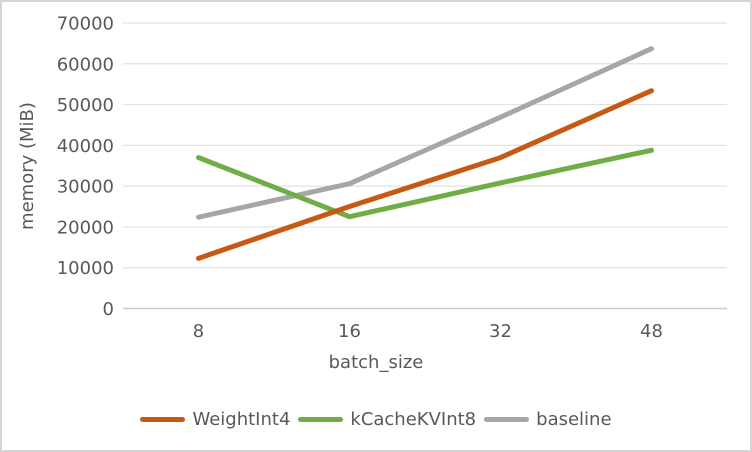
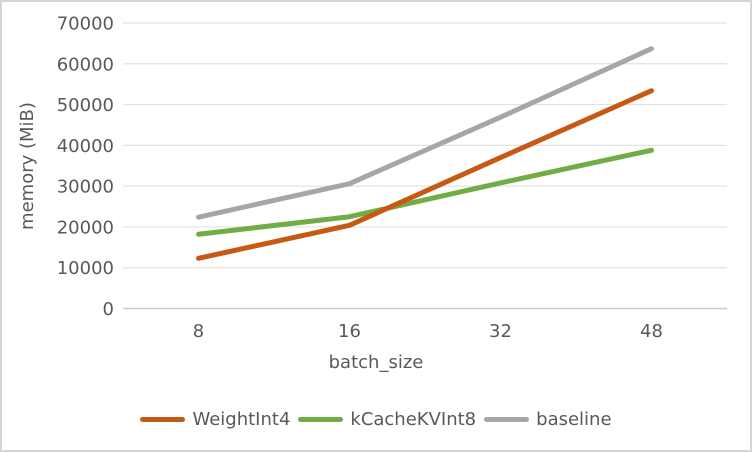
kCacheKVInt8/8: 37000 -> 18000
WeightInt4/16: 25000 -> 20000
